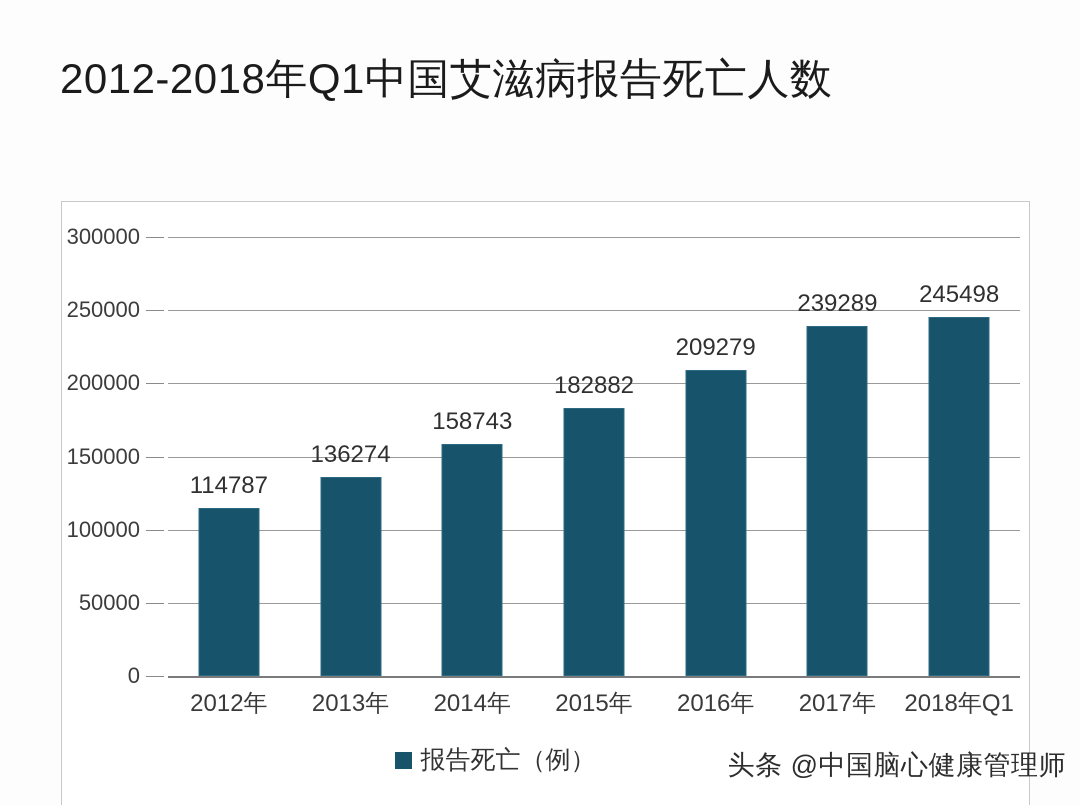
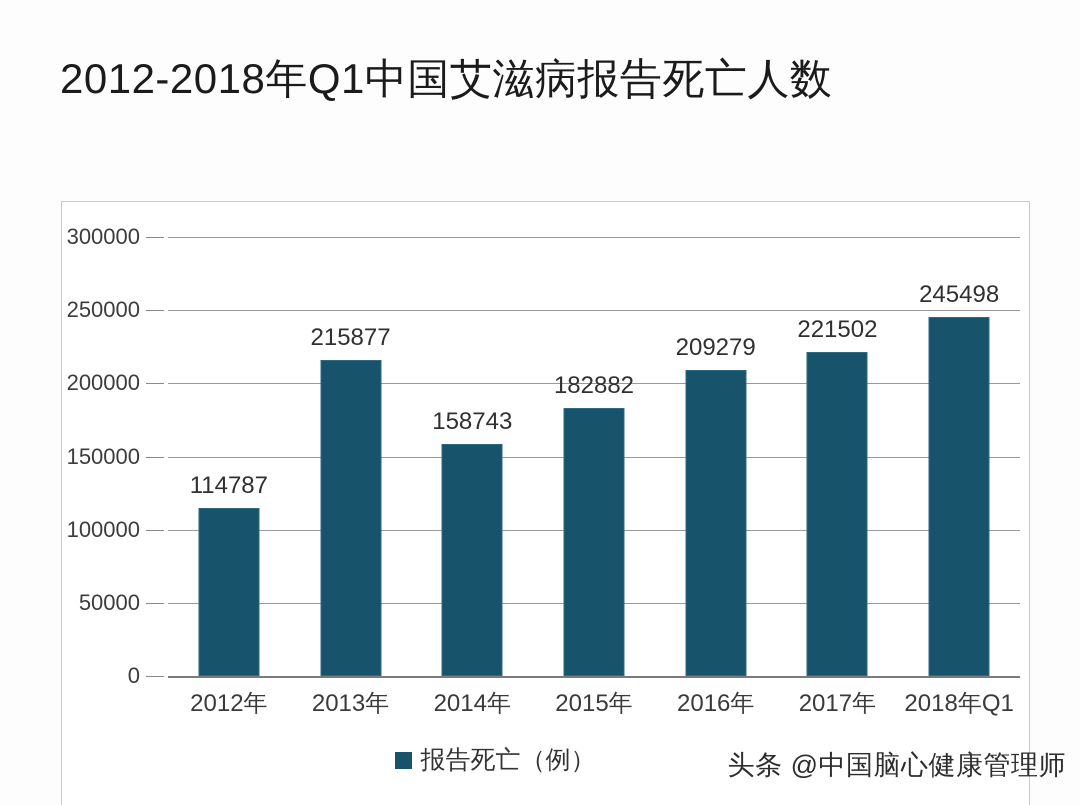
2013年: 136274 -> 215877
2017年: 239289 -> 221502
